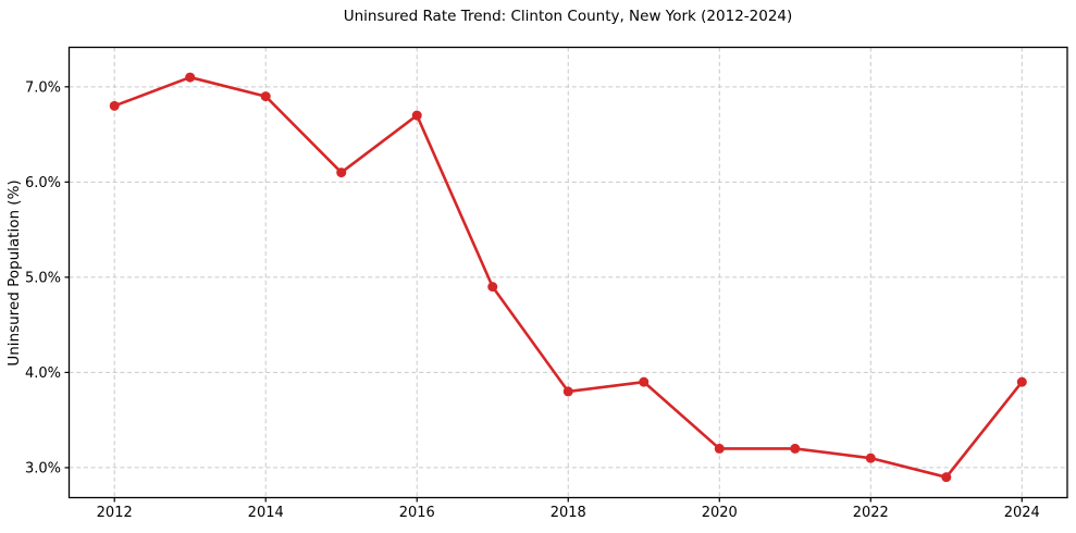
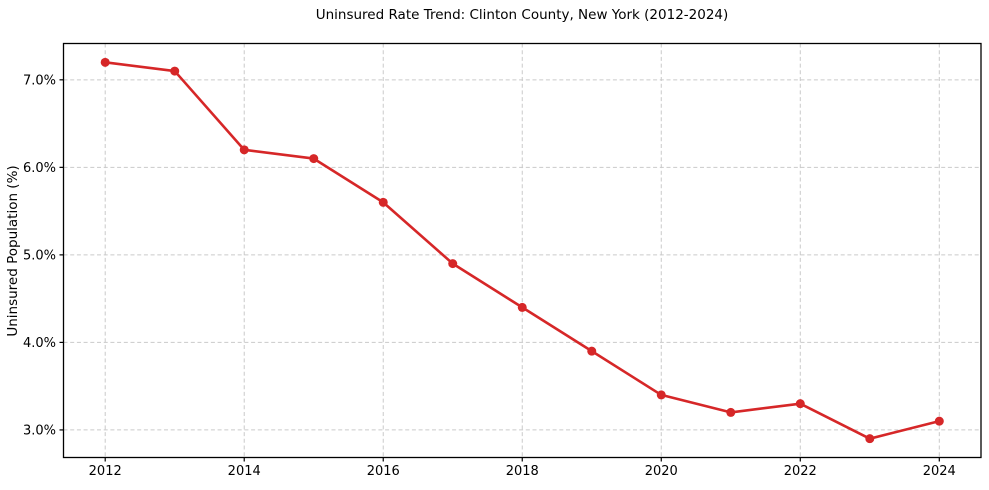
2012: 6.8% -> 7.2%
2014: 6.9% -> 6.2%
2016: 6.7% -> 5.6%
2018: 3.8% -> 4.4%
2020: 3.2% -> 3.4%
2022: 3.1% -> 3.3%
2024: 3.9% -> 3.1%
